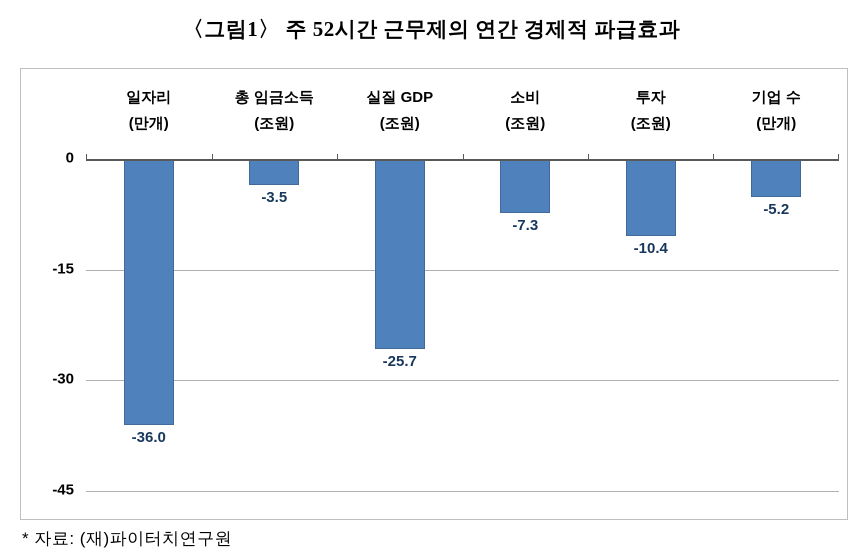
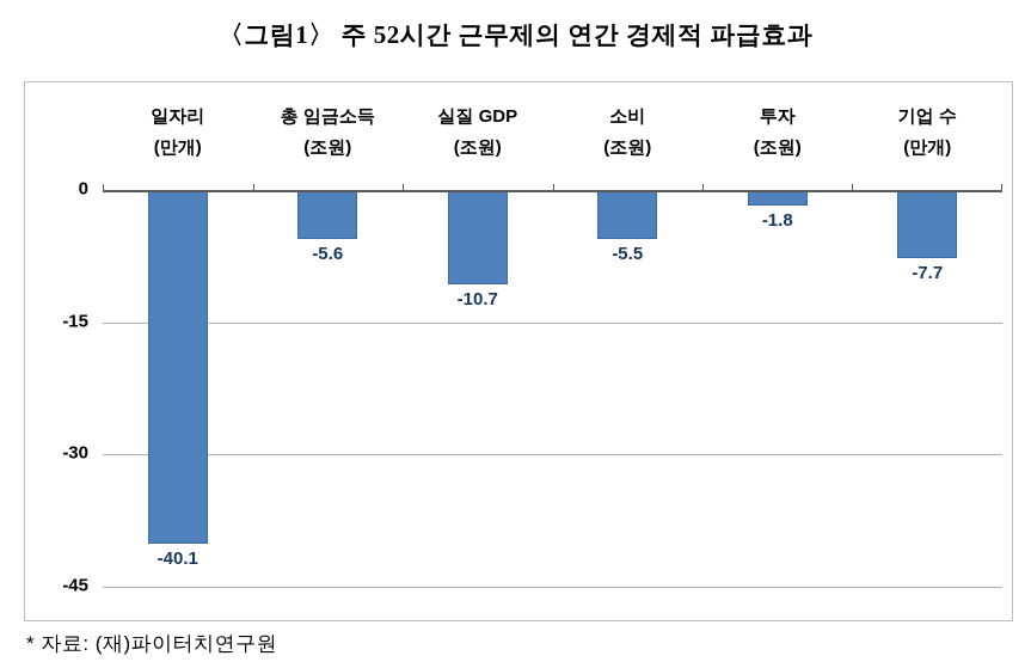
일자리: -36.0 -> -40.1
총 임금소득: -3.5 -> -5.6
실질 GDP: -25.7 -> -10.7
소비: -7.3 -> -5.5
투자: -10.4 -> -1.8
기업 수: -5.2 -> -7.7
